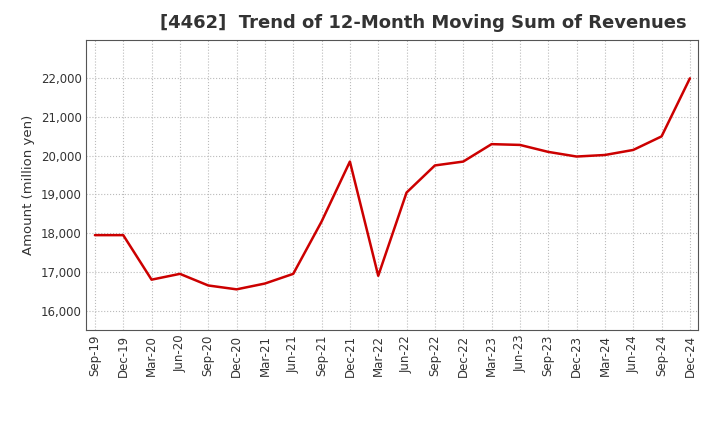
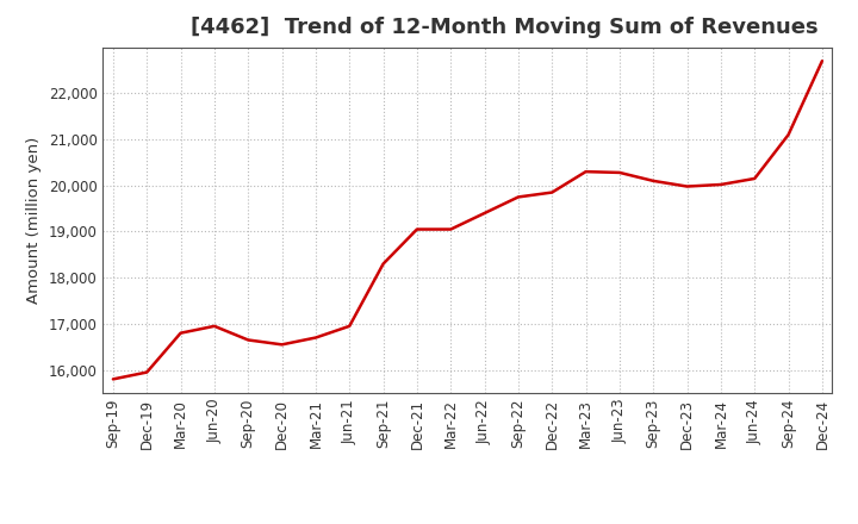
Sep-19: 17,950 -> 15,800
Dec-19: 17,950 -> 15,950
Dec-21: 19,850 -> 19,050
Mar-22: 16,900 -> 19,050
Jun-22: 19,050 -> 19,400
Sep-24: 20,500 -> 21,100
Dec-24: 22,000 -> 22,700
